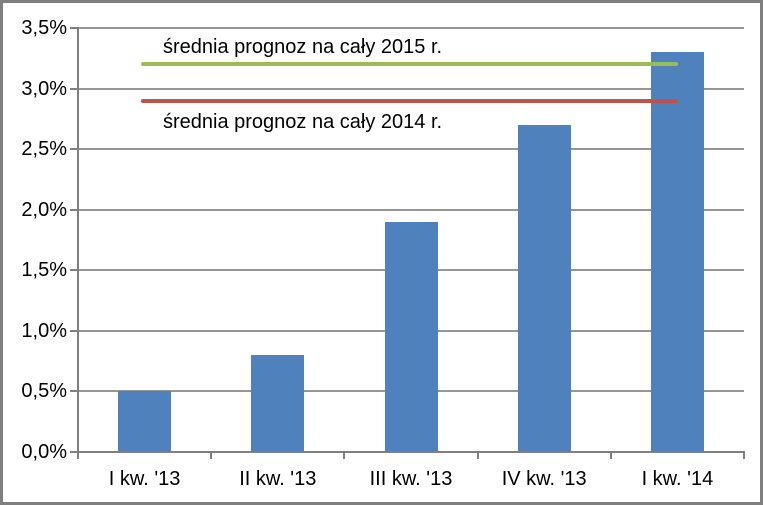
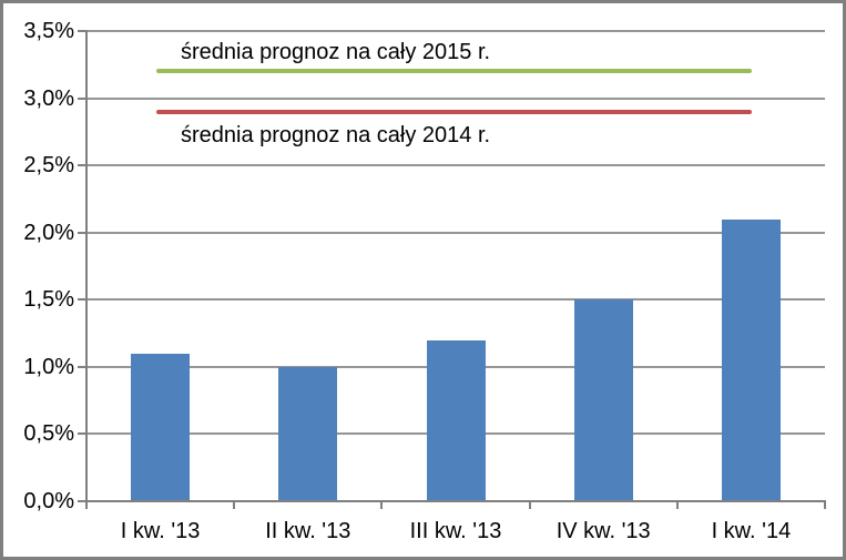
I kw. '13: 0,5% -> 1,1%
II kw. '13: 0,8% -> 1,0%
III kw. '13: 1,9% -> 1,2%
IV kw. '13: 2,7% -> 1,5%
I kw. '14: 3,3% -> 2,1%
